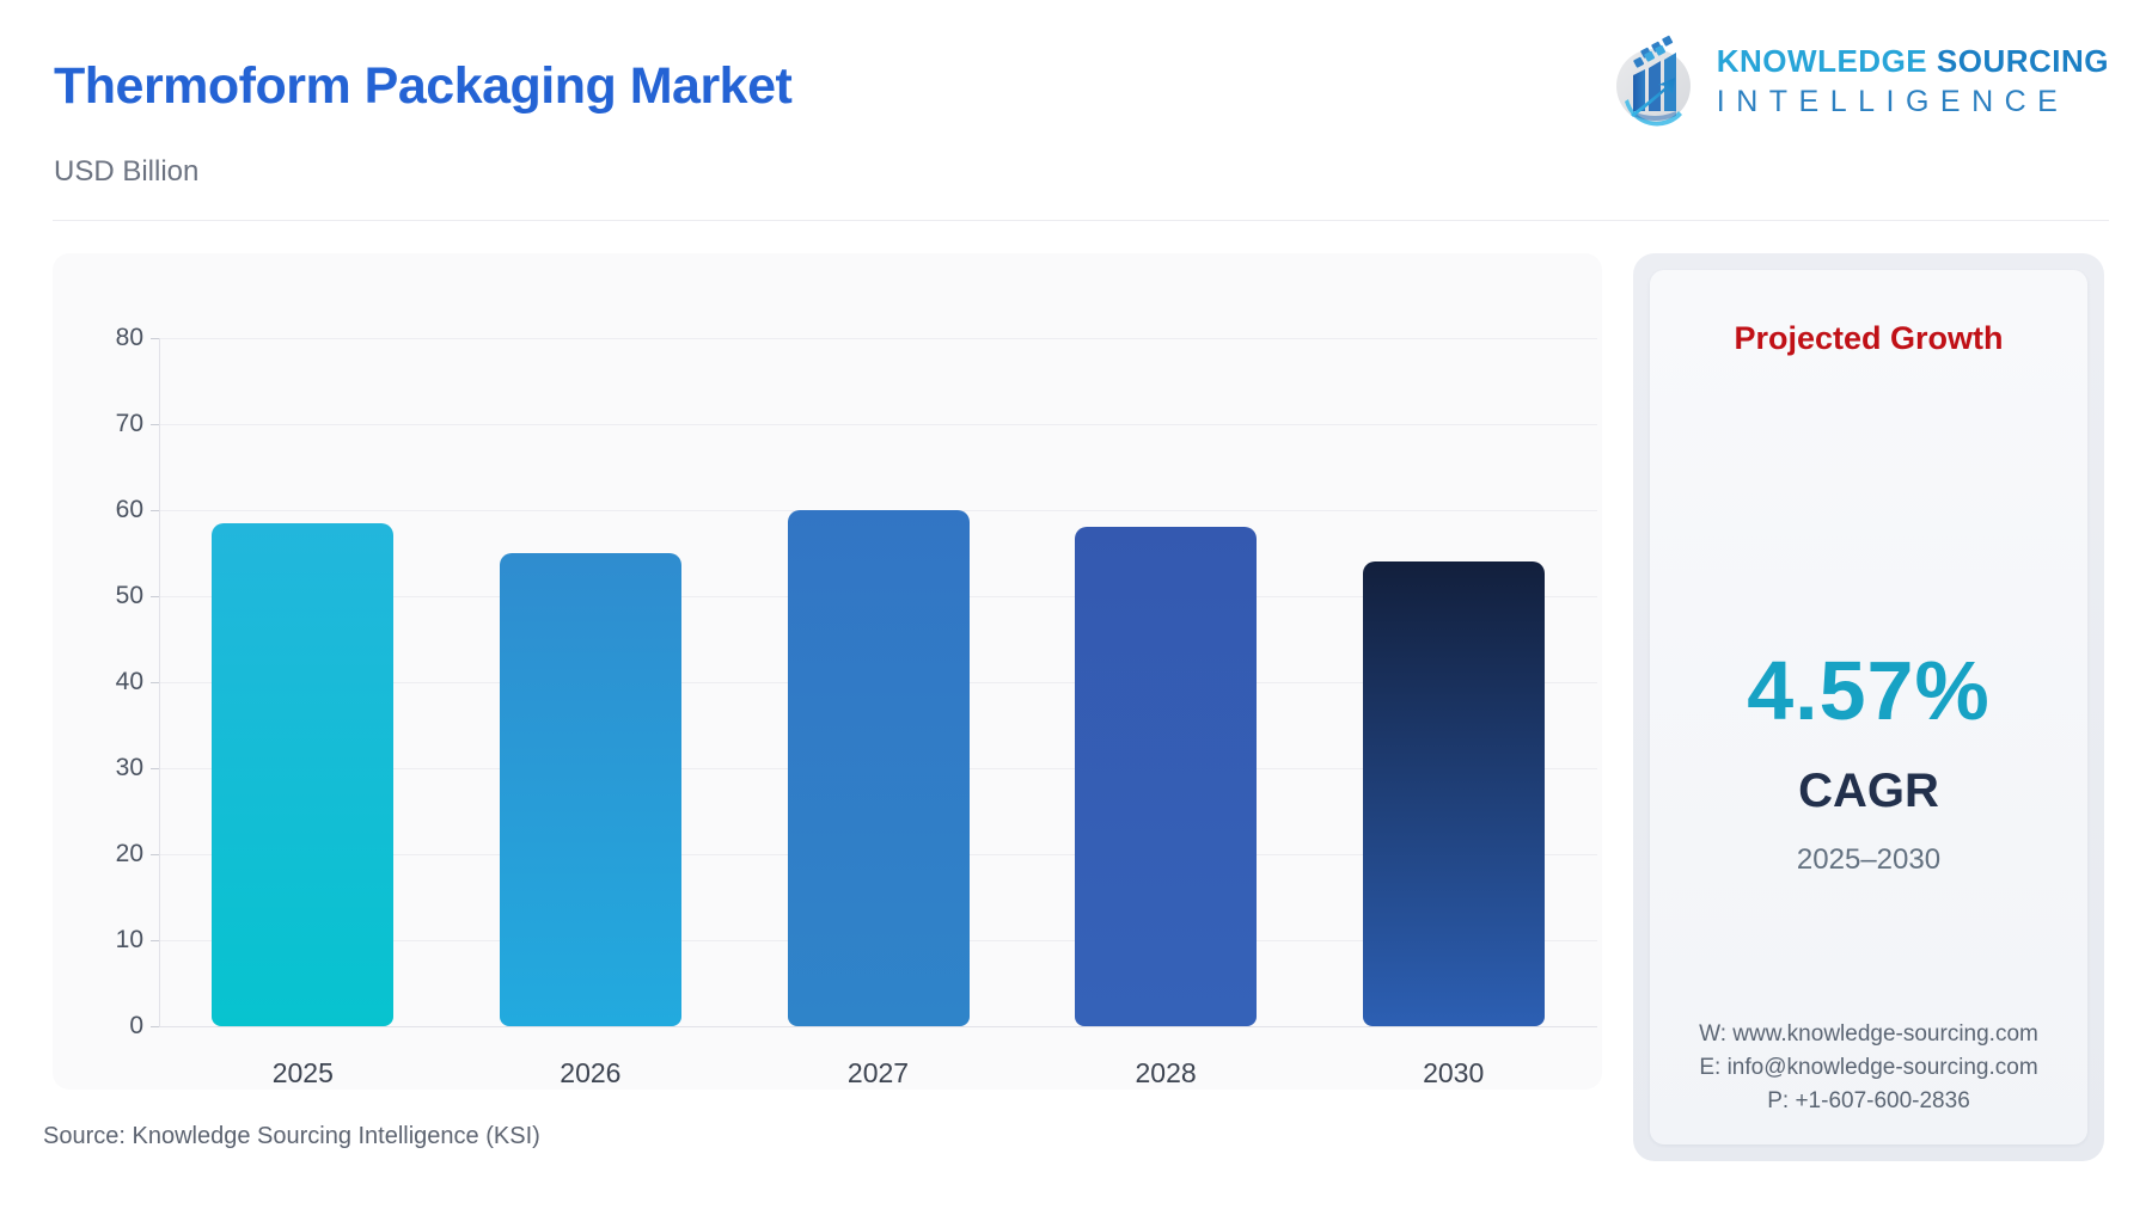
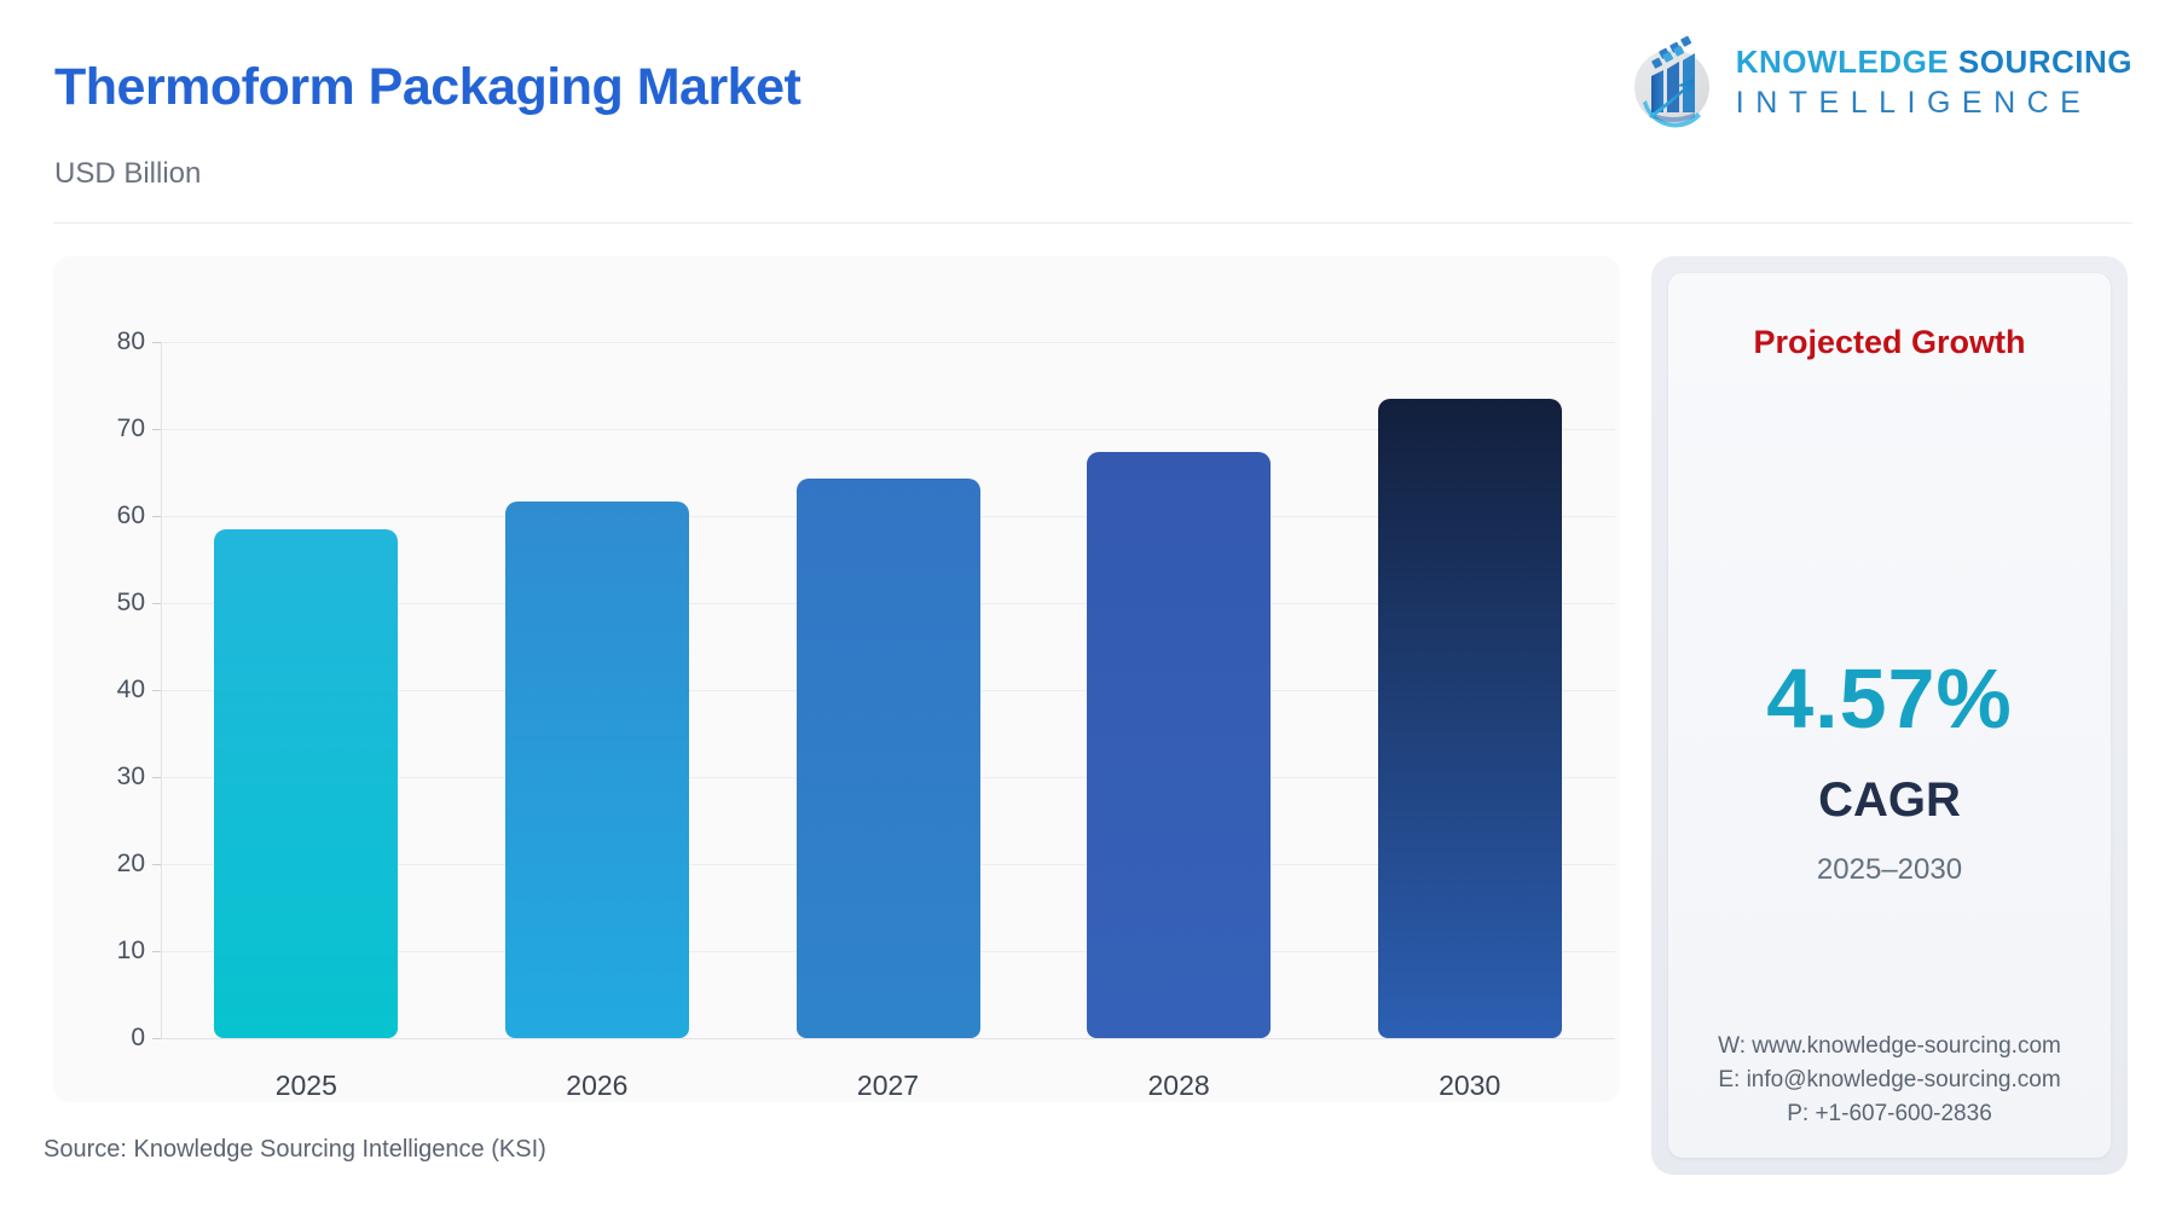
2026: 55 -> 62
2027: 60 -> 64
2028: 58 -> 67
2030: 54 -> 74
